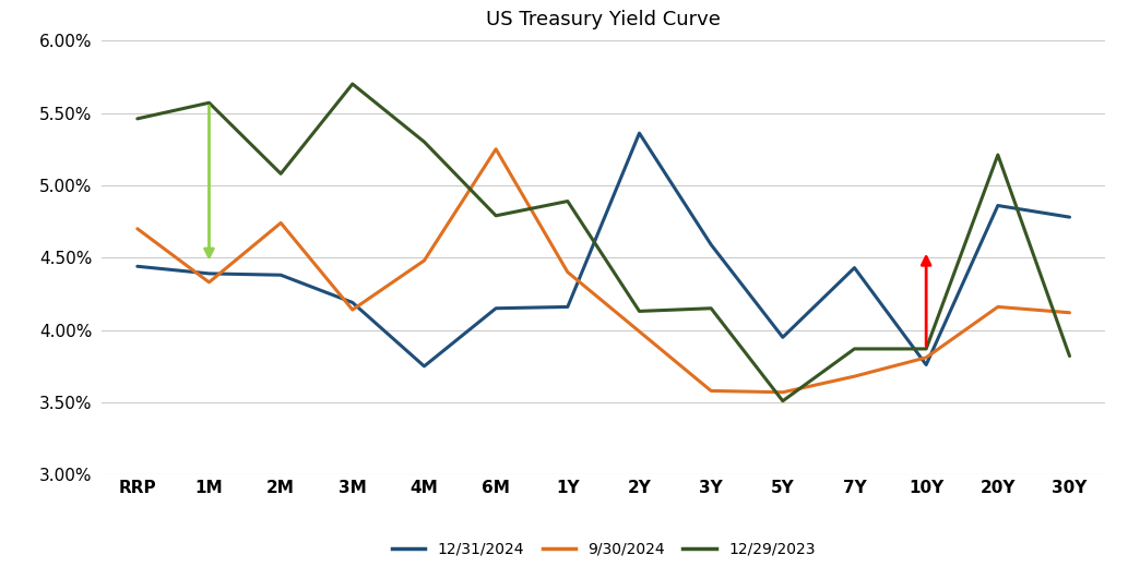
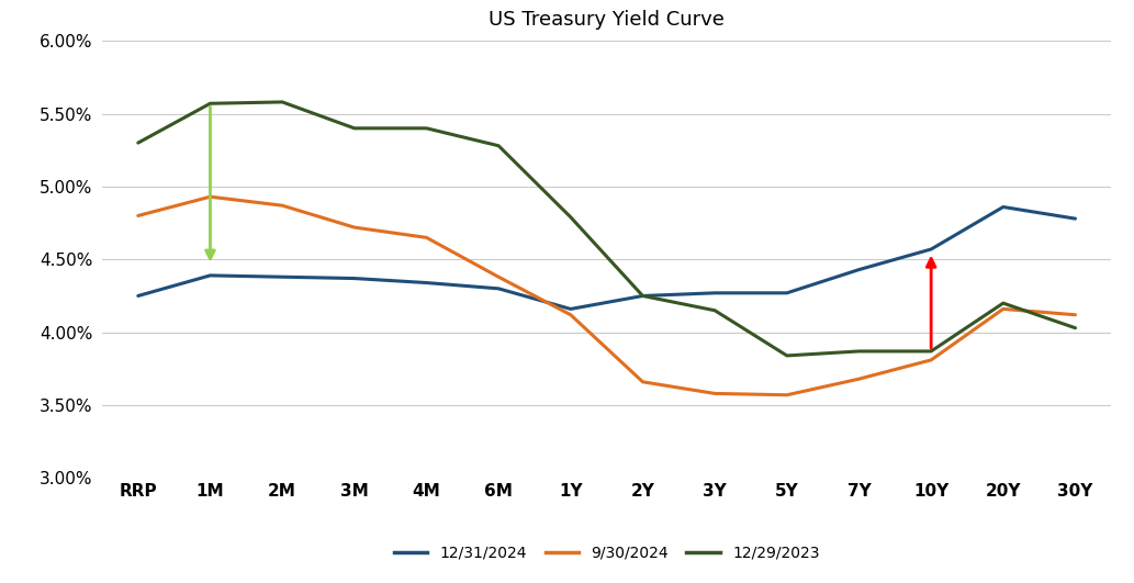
12/31/2024/RRP: 4.44% -> 4.25%
9/30/2024/RRP: 4.70% -> 4.80%
12/29/2023/RRP: 5.46% -> 5.30%
9/30/2024/1M: 4.33% -> 4.93%
9/30/2024/2M: 4.74% -> 4.87%
12/29/2023/2M: 5.08% -> 5.58%
12/31/2024/3M: 4.19% -> 4.37%
9/30/2024/3M: 4.14% -> 4.72%
12/29/2023/3M: 5.70% -> 5.40%
12/31/2024/4M: 3.75% -> 4.34%
9/30/2024/4M: 4.48% -> 4.65%
12/29/2023/4M: 5.30% -> 5.40%
12/31/2024/6M: 4.15% -> 4.30%
9/30/2024/6M: 5.25% -> 4.38%
12/29/2023/6M: 4.79% -> 5.28%
9/30/2024/1Y: 4.40% -> 4.12%
12/29/2023/1Y: 4.89% -> 4.79%
12/31/2024/2Y: 5.36% -> 4.25%
9/30/2024/2Y: 3.99% -> 3.66%
12/29/2023/2Y: 4.13% -> 4.25%
12/31/2024/3Y: 4.59% -> 4.27%
12/31/2024/5Y: 3.95% -> 4.27%
12/29/2023/5Y: 3.51% -> 3.84%
12/31/2024/10Y: 3.76% -> 4.57%
12/29/2023/20Y: 5.21% -> 4.20%
12/29/2023/30Y: 3.82% -> 4.03%
